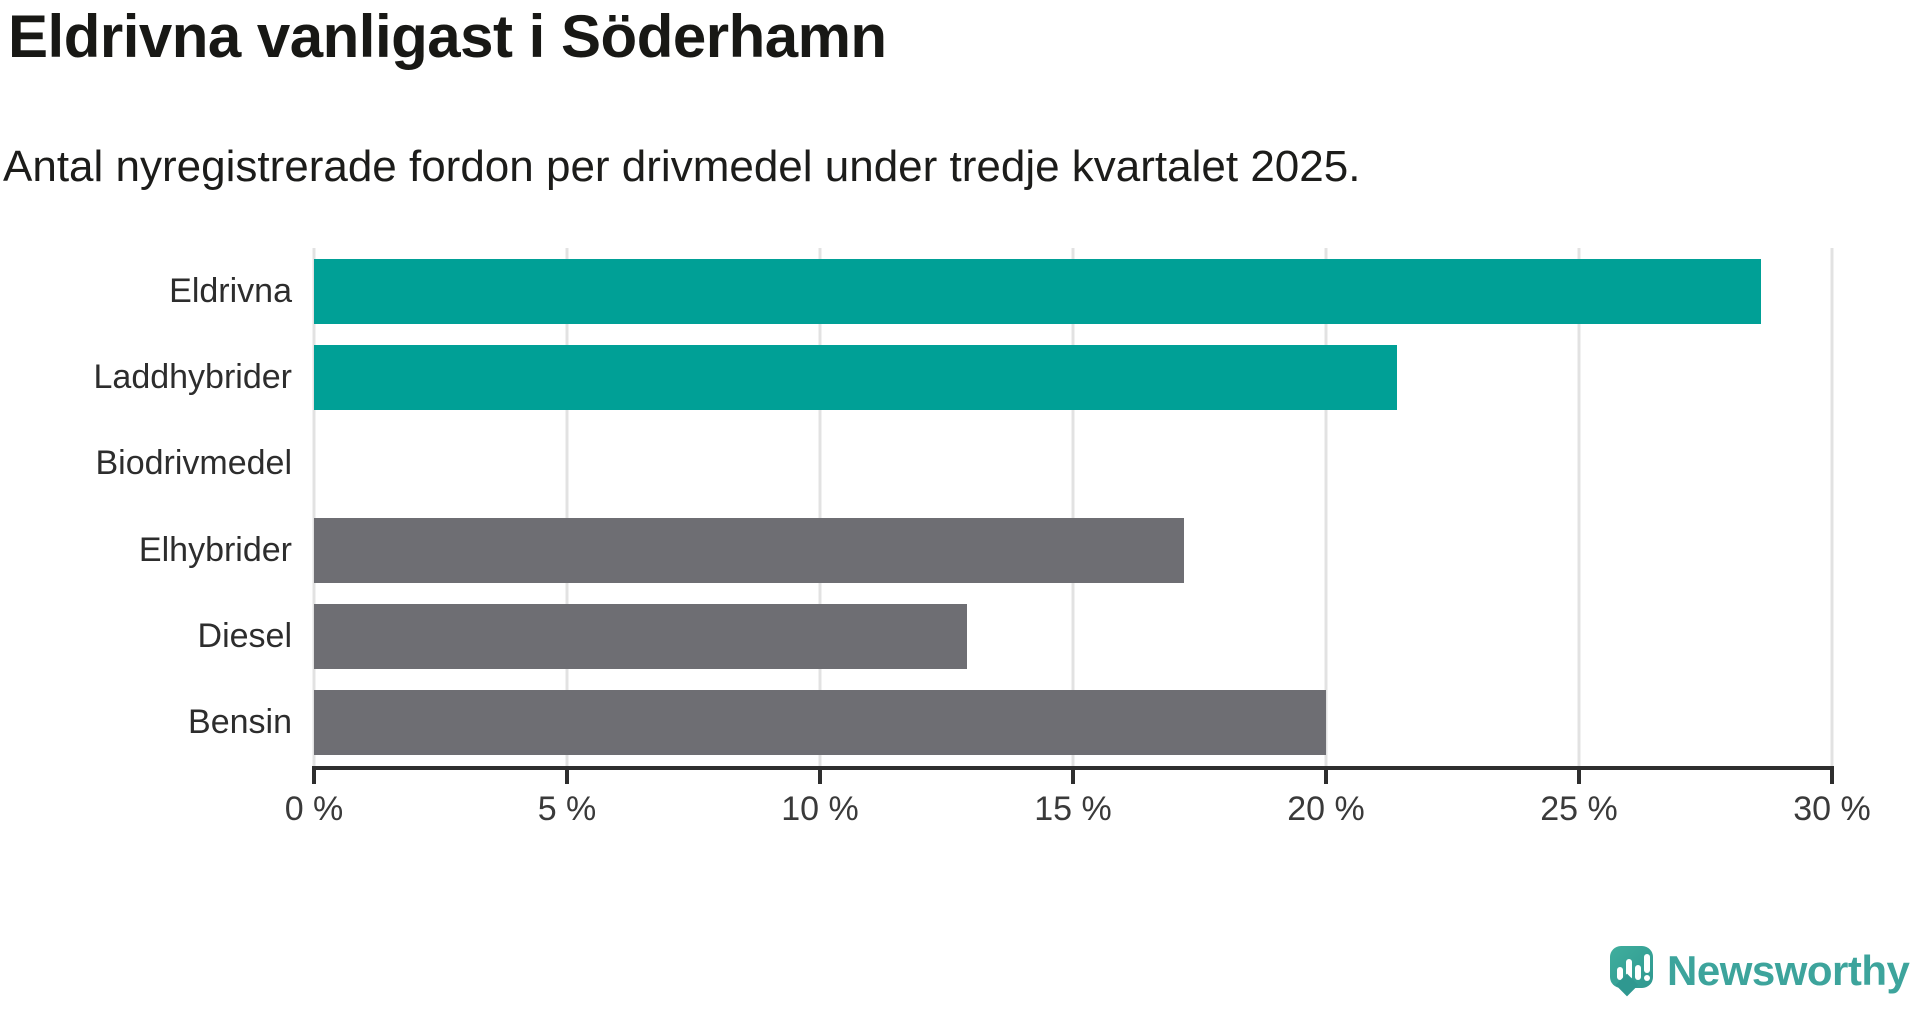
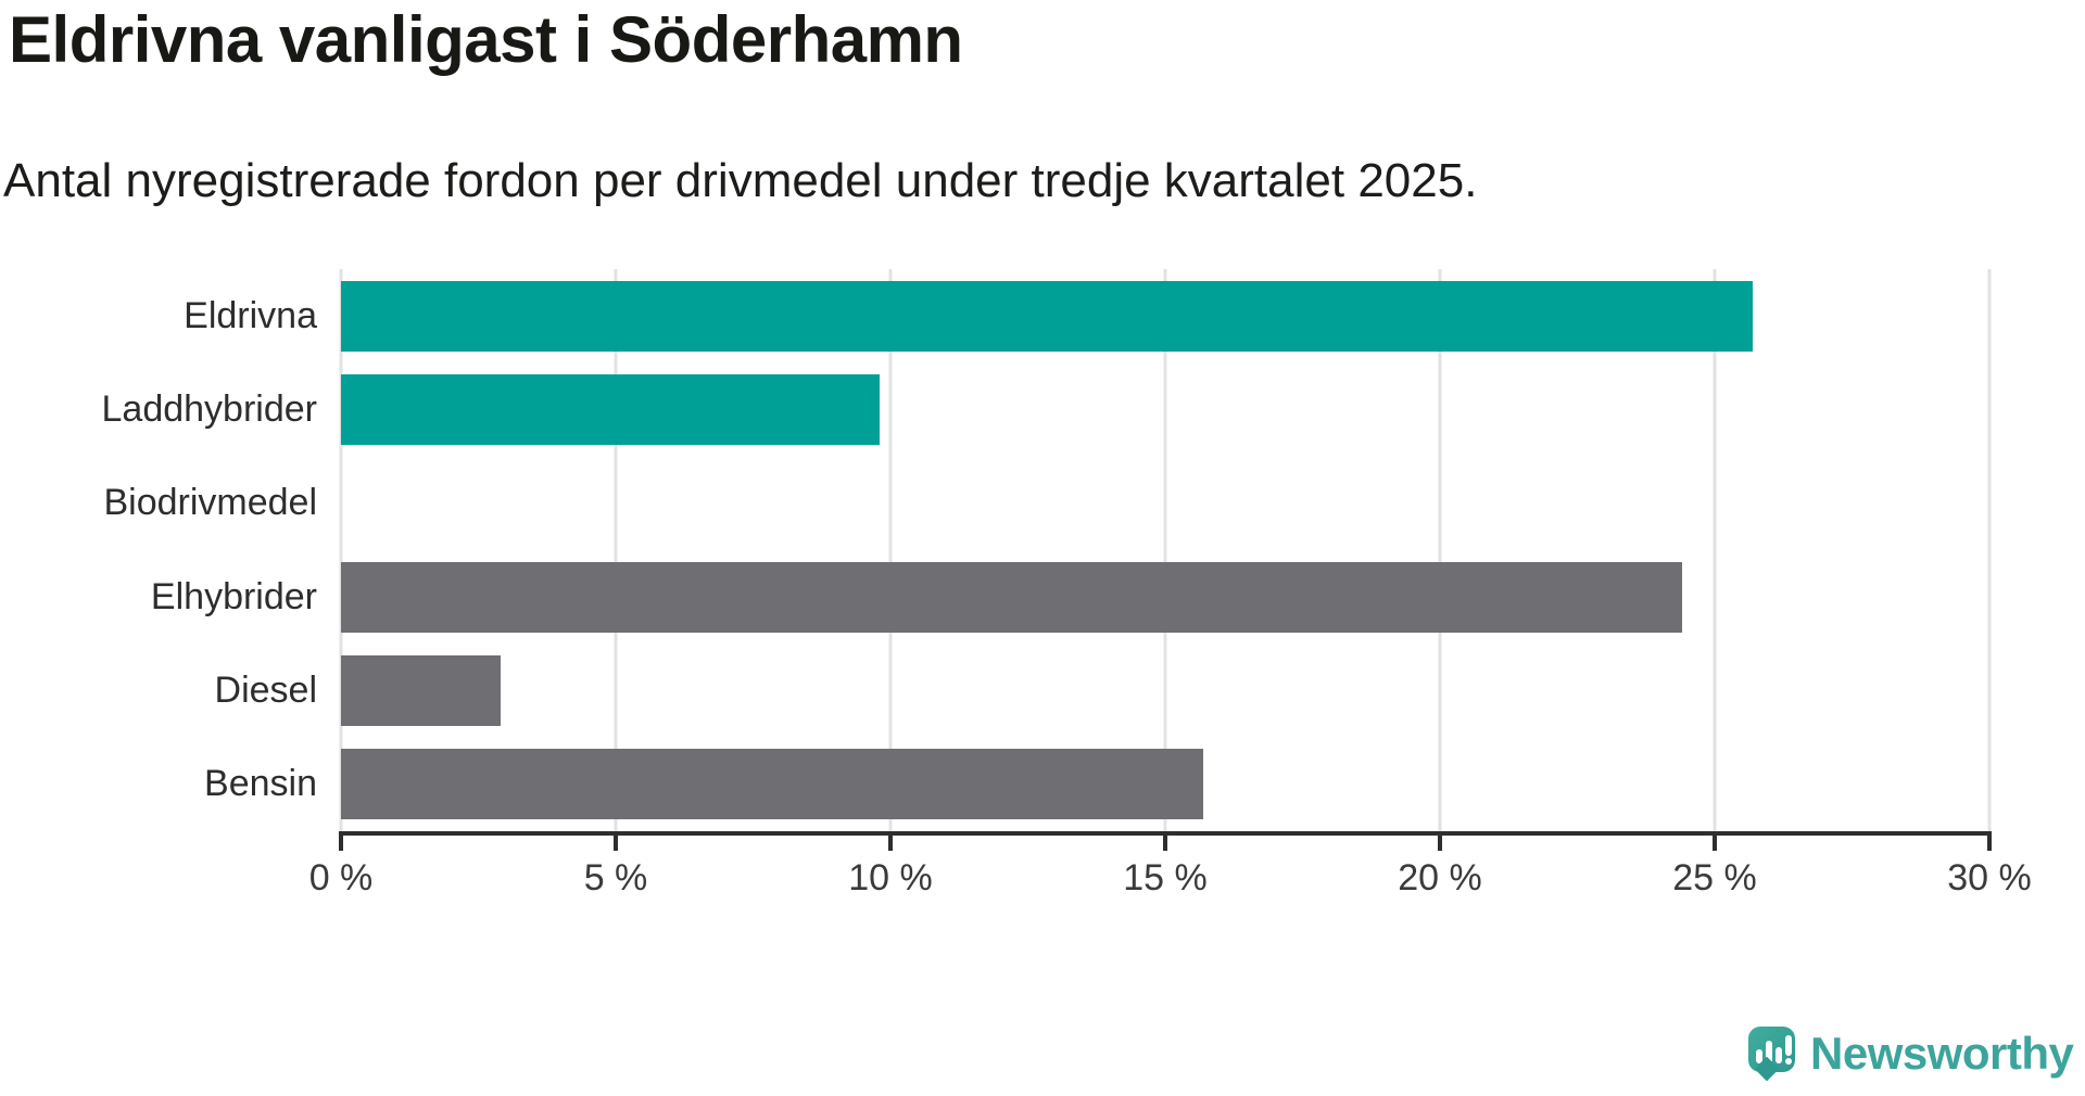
Eldrivna: 28.6% -> 25.7%
Laddhybrider: 21.4% -> 9.8%
Elhybrider: 17.2% -> 24.4%
Diesel: 12.9% -> 2.9%
Bensin: 20.0% -> 15.7%
